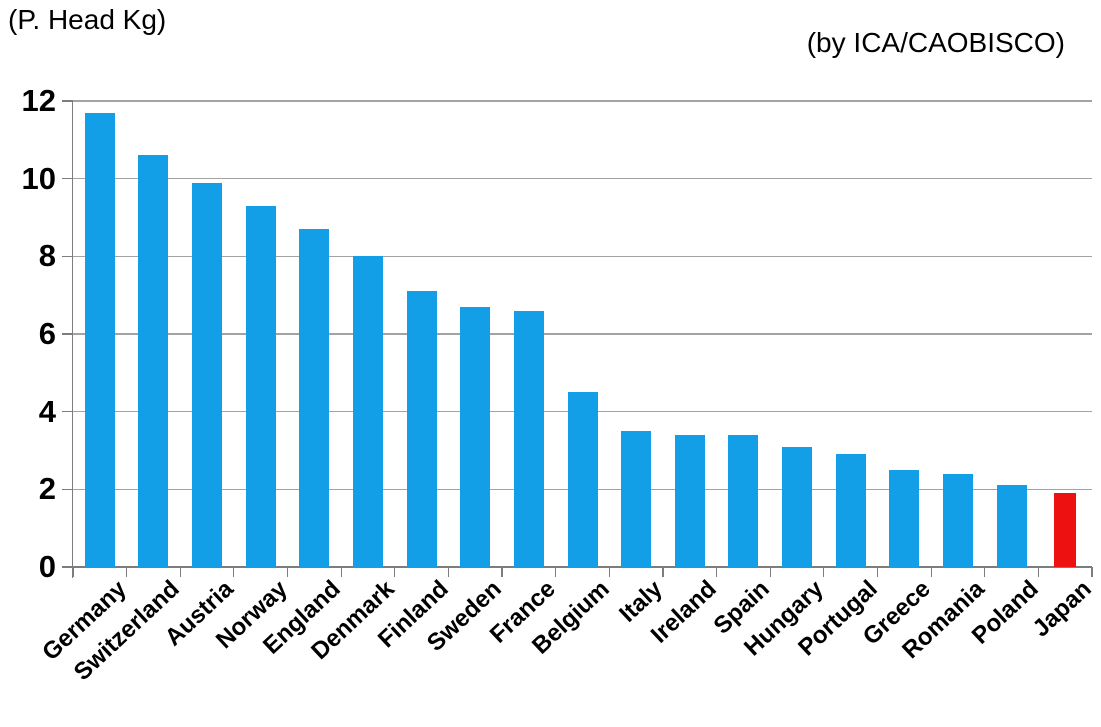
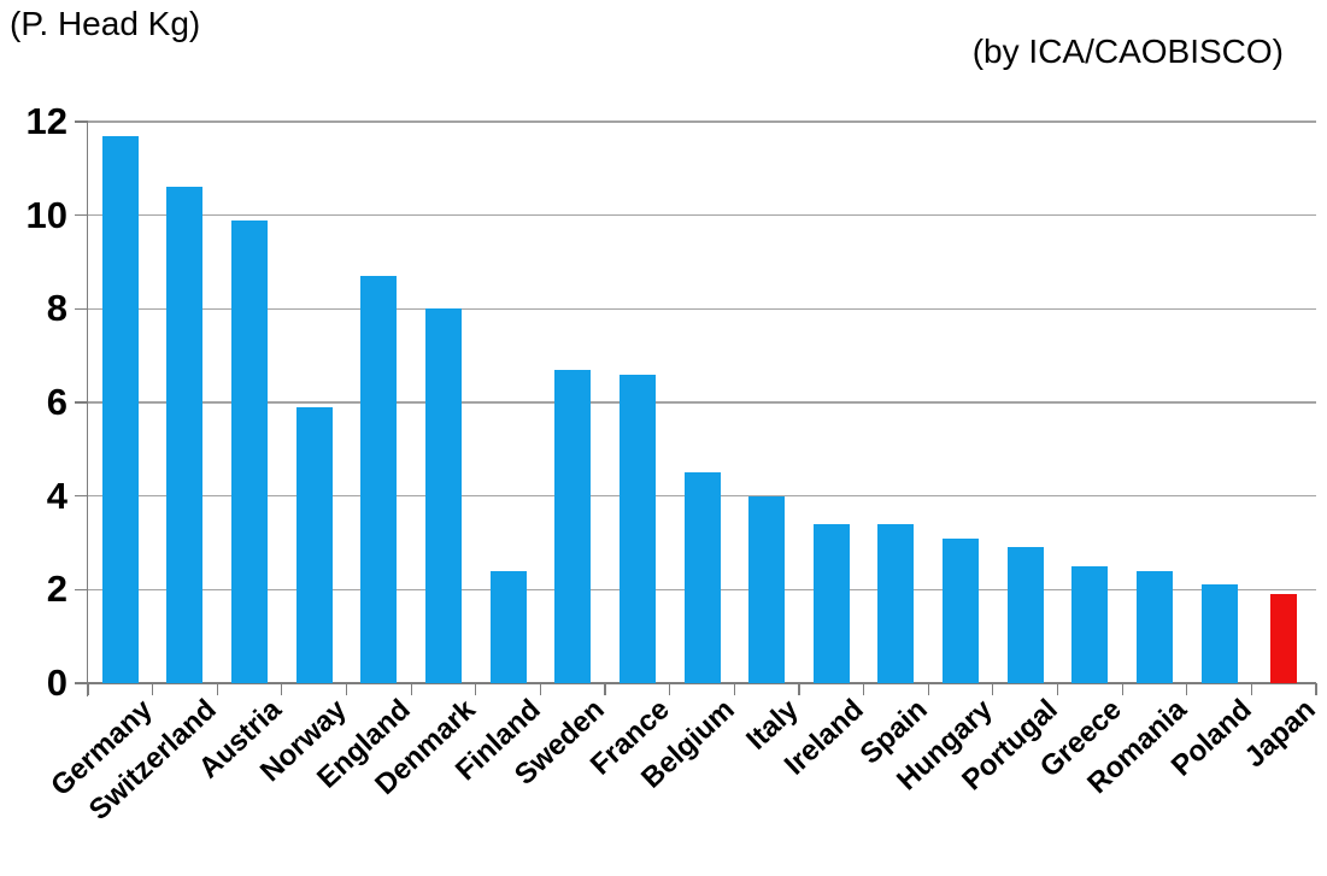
Norway: 9.3 -> 5.9
Finland: 7.1 -> 2.4
Italy: 3.5 -> 4.0
